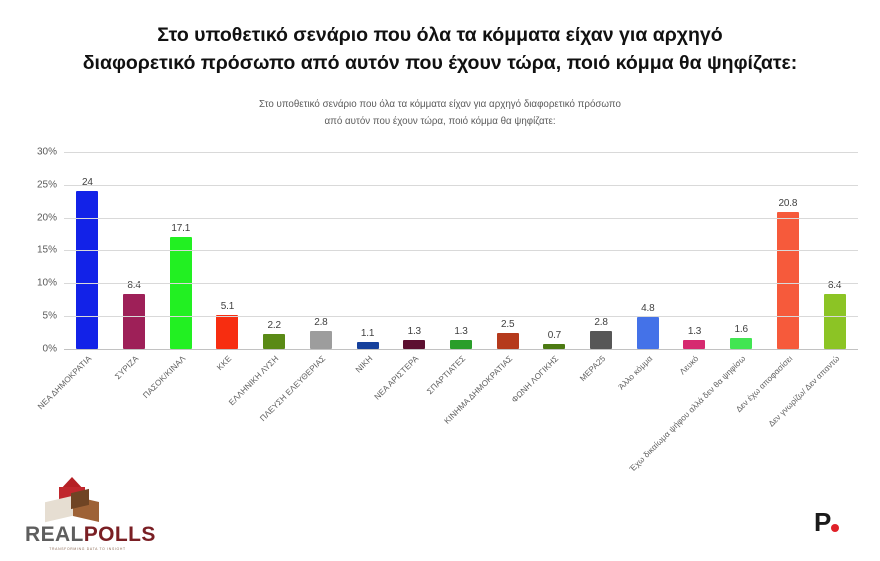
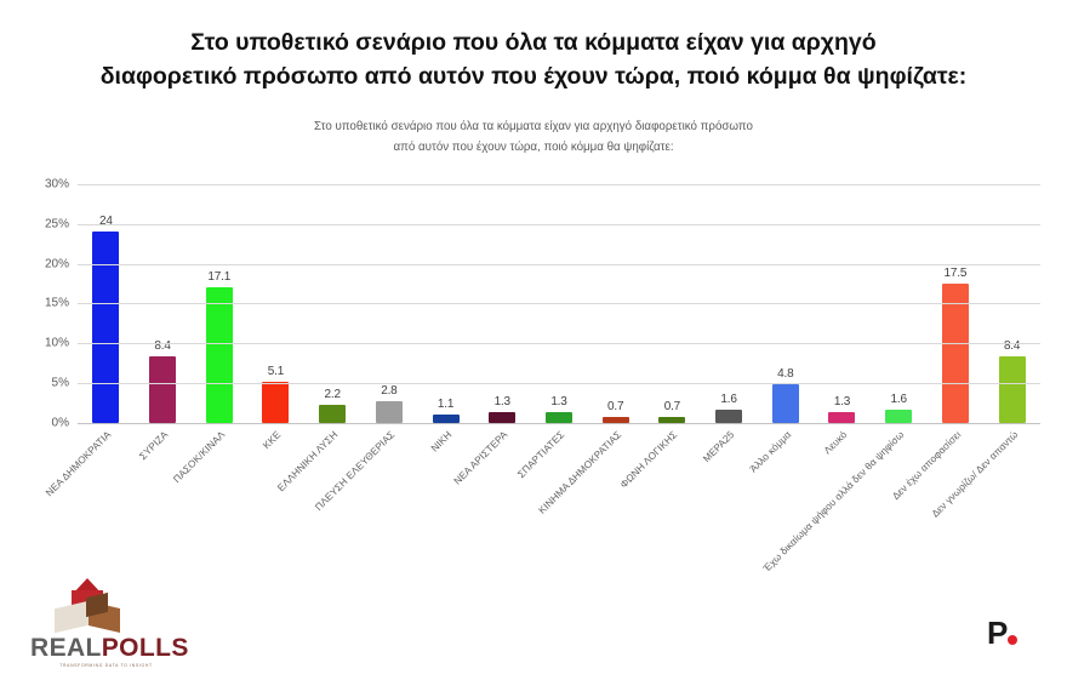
ΚΙΝΗΜΑ ΔΗΜΟΚΡΑΤΙΑΣ: 2.5 -> 0.7
ΜΕΡΑ25: 2.8 -> 1.6
Δεν έχω αποφασίσει: 20.8 -> 17.5
